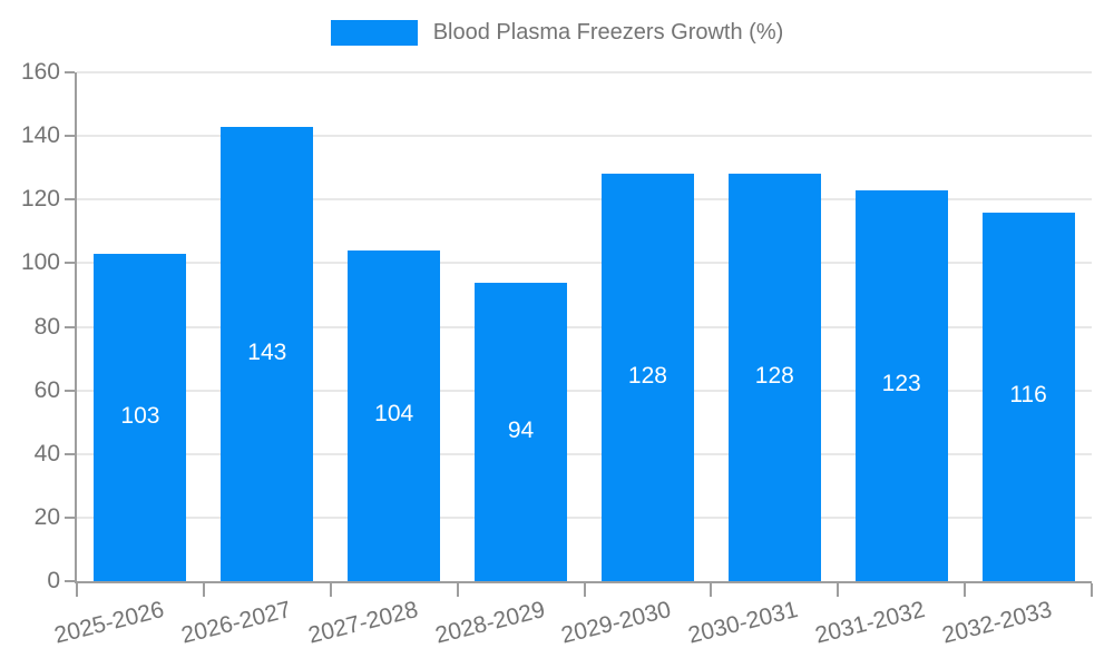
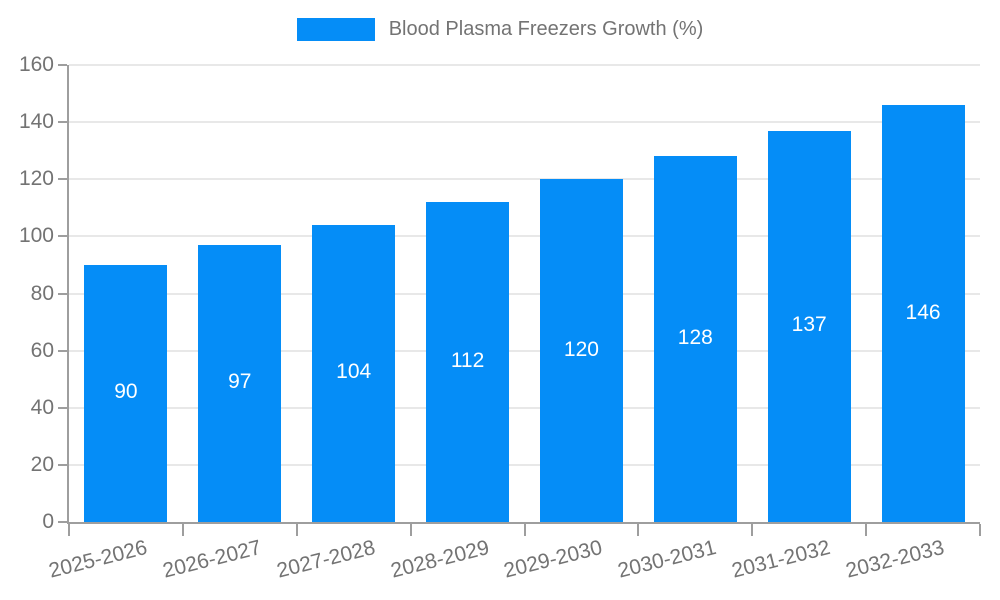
2025-2026: 103 -> 90
2026-2027: 143 -> 97
2028-2029: 94 -> 112
2029-2030: 128 -> 120
2031-2032: 123 -> 137
2032-2033: 116 -> 146
